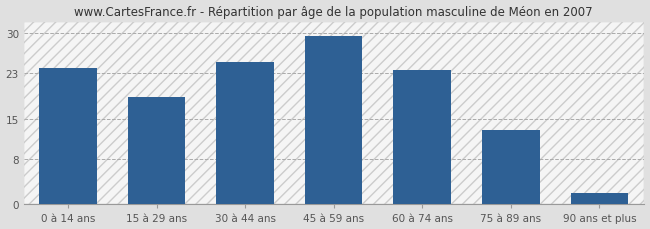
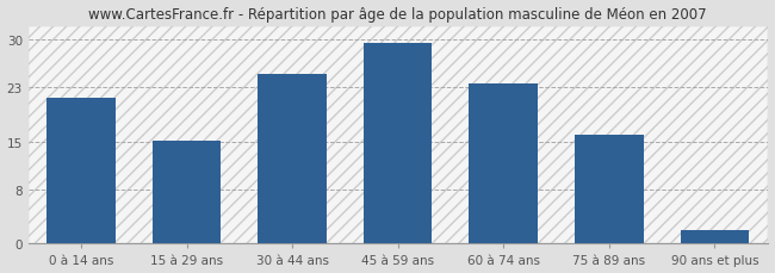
0 à 14 ans: 23.8 -> 21.5
15 à 29 ans: 18.8 -> 15.1
75 à 89 ans: 13.0 -> 16.0
